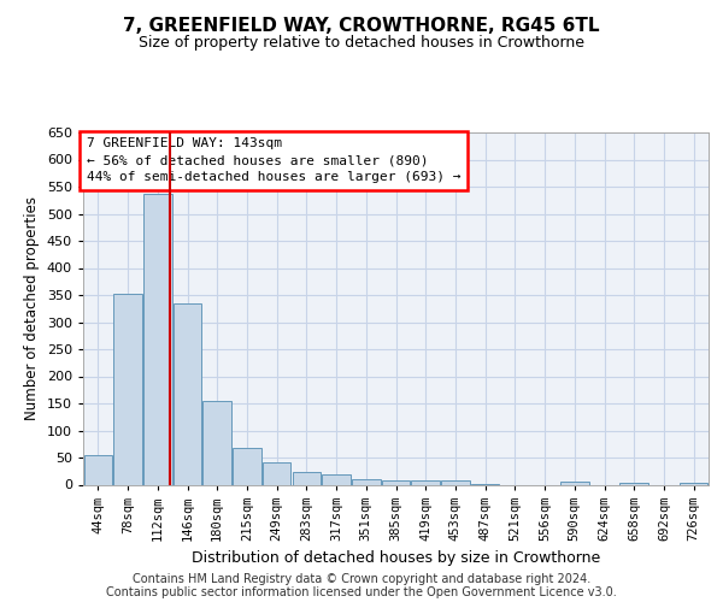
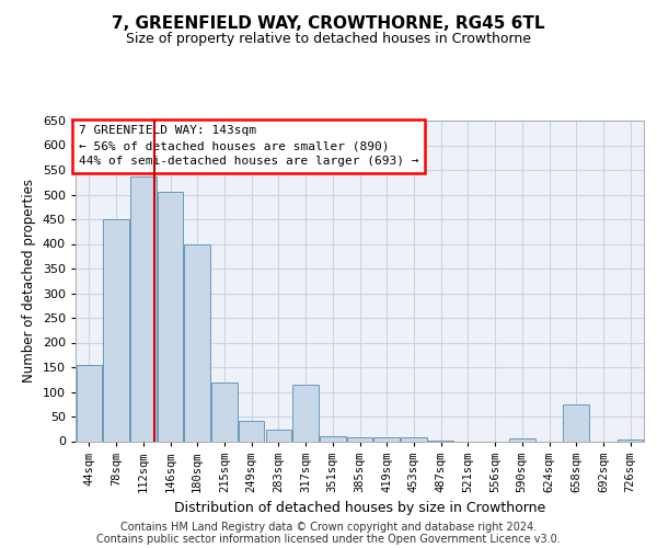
44sqm: 55 -> 155
78sqm: 352 -> 450
146sqm: 335 -> 505
180sqm: 155 -> 400
215sqm: 68 -> 120
317sqm: 19 -> 115
658sqm: 3 -> 75
